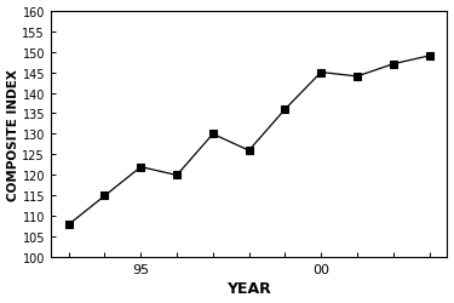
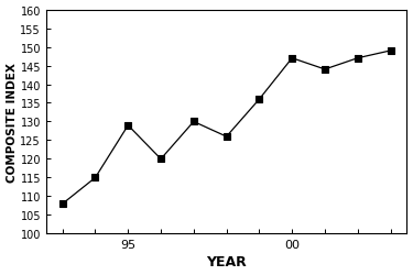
95: 122 -> 129
00: 145 -> 147
